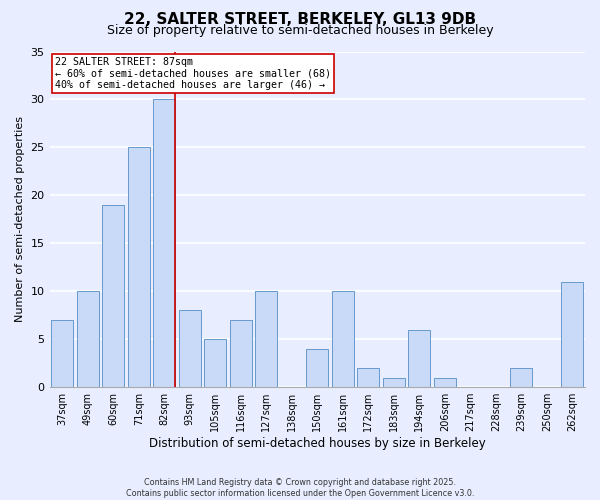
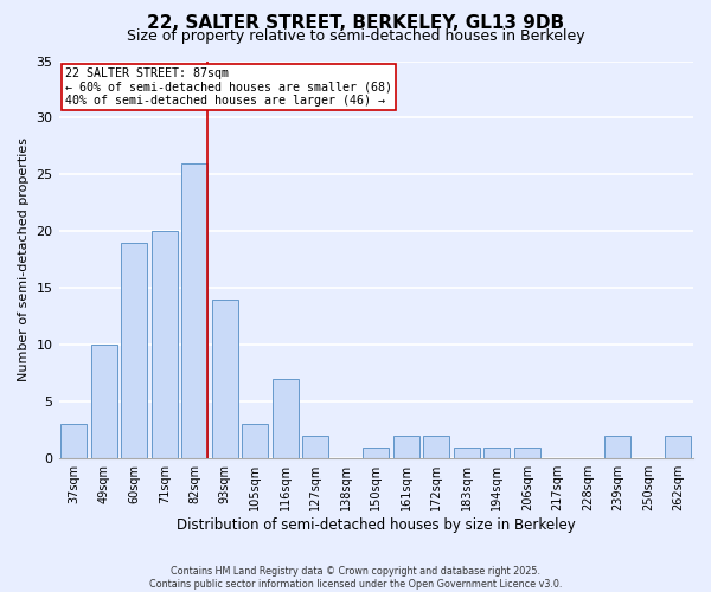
37sqm: 7 -> 3
71sqm: 25 -> 20
82sqm: 30 -> 26
93sqm: 8 -> 14
105sqm: 5 -> 3
127sqm: 10 -> 2
150sqm: 4 -> 1
161sqm: 10 -> 2
194sqm: 6 -> 1
262sqm: 11 -> 2
